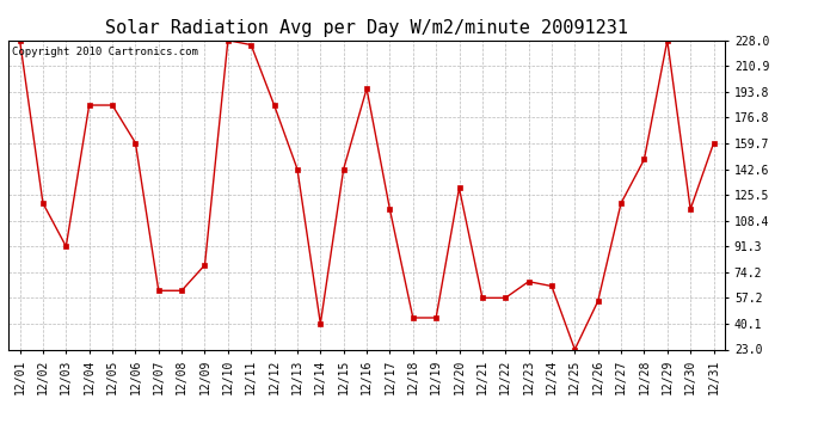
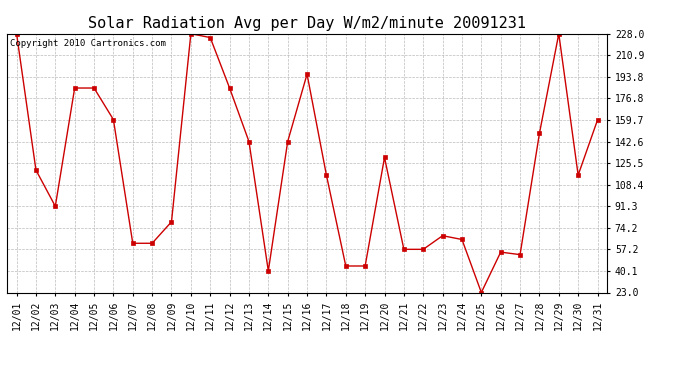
12/27: 120 -> 53
